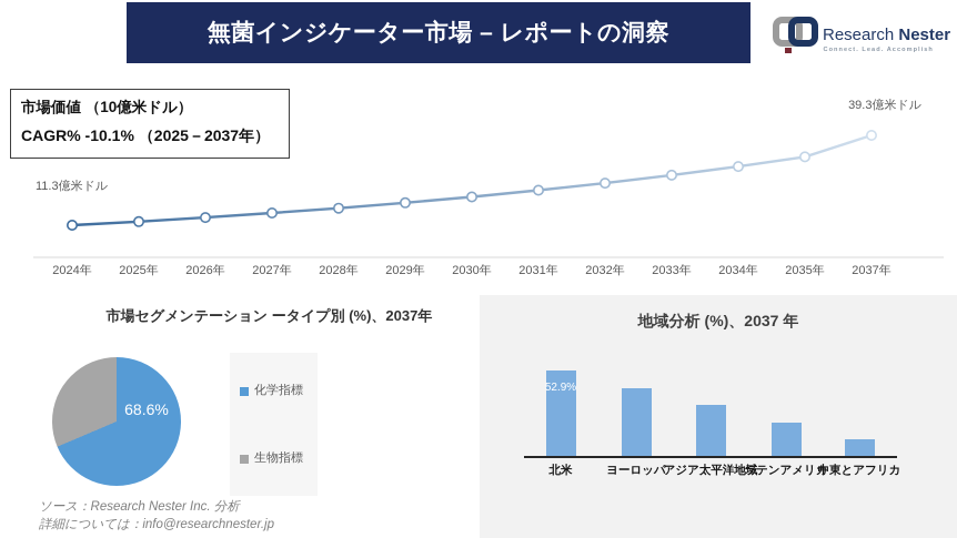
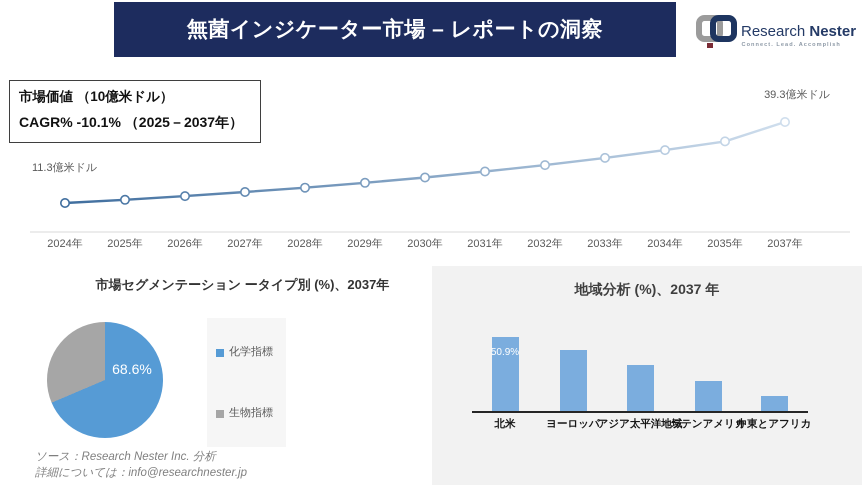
地域分析 (%)、2037 年/北米: 52.9% -> 50.9%
